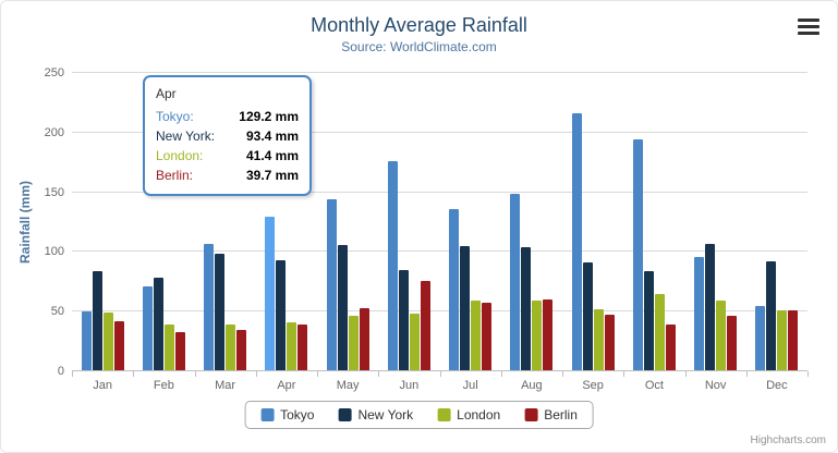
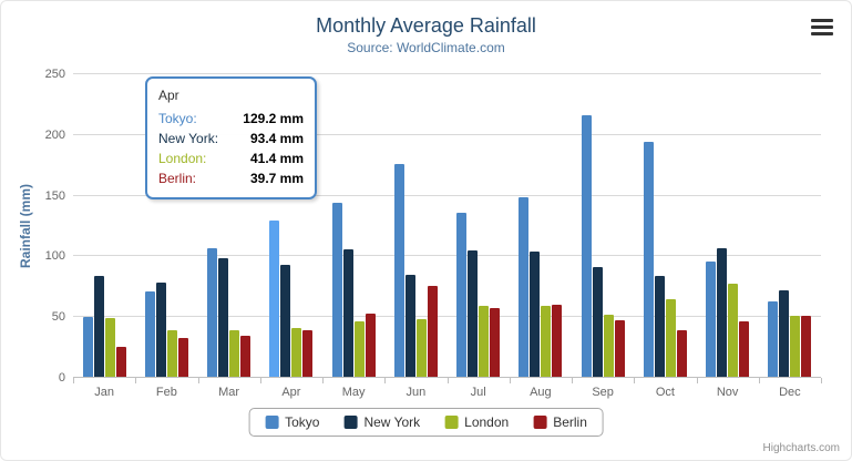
Berlin/Jan: 42 -> 26
London/Nov: 59 -> 78
Tokyo/Dec: 54 -> 63
New York/Dec: 92 -> 72
